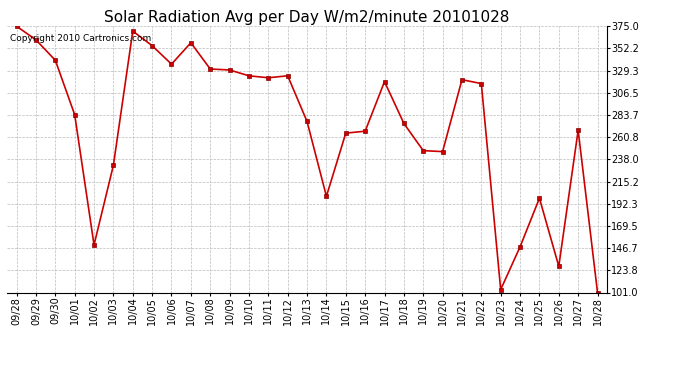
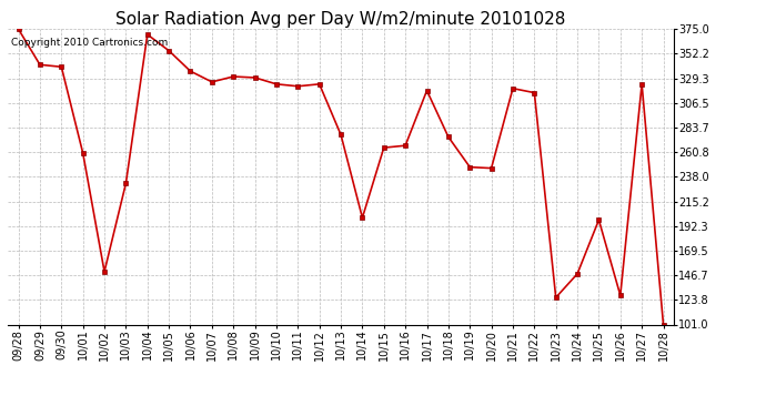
09/29: 361 -> 342
10/01: 284 -> 260
10/07: 358 -> 326
10/23: 104 -> 126
10/27: 268 -> 324
